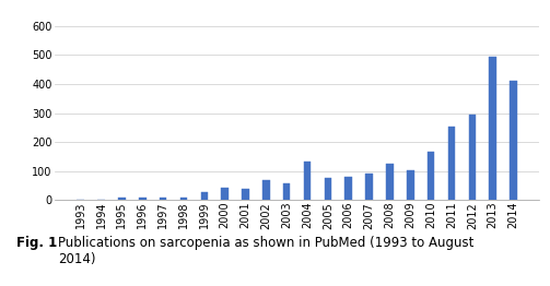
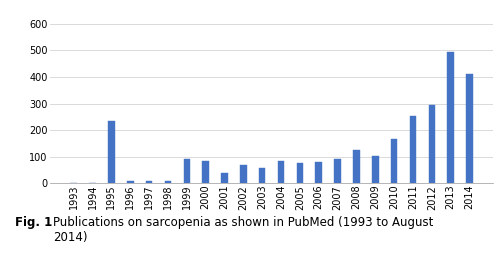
1995: 8 -> 235
1999: 28 -> 90
2000: 42 -> 85
2004: 132 -> 85
